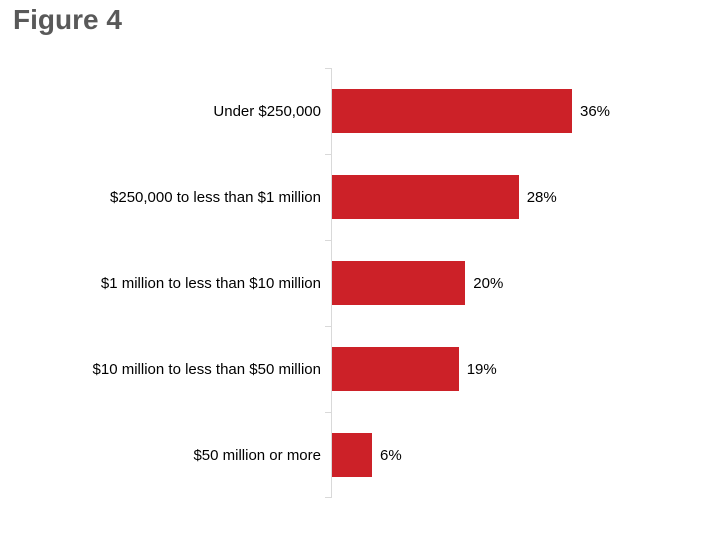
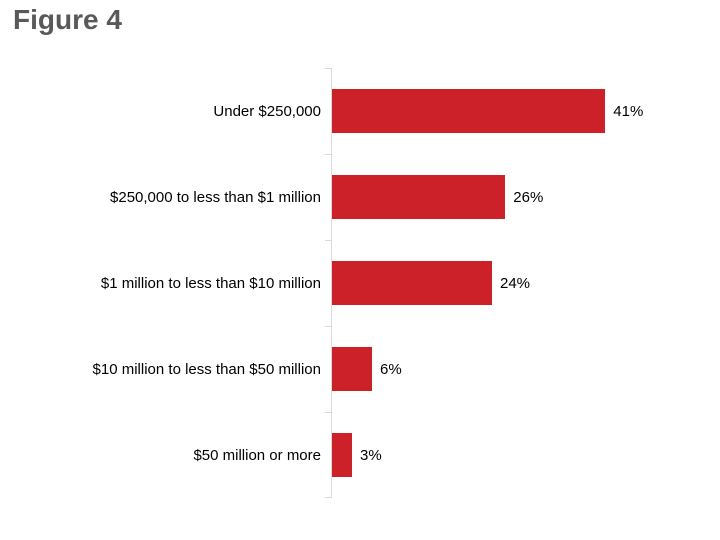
Under $250,000: 36% -> 41%
$250,000 to less than $1 million: 28% -> 26%
$1 million to less than $10 million: 20% -> 24%
$10 million to less than $50 million: 19% -> 6%
$50 million or more: 6% -> 3%
